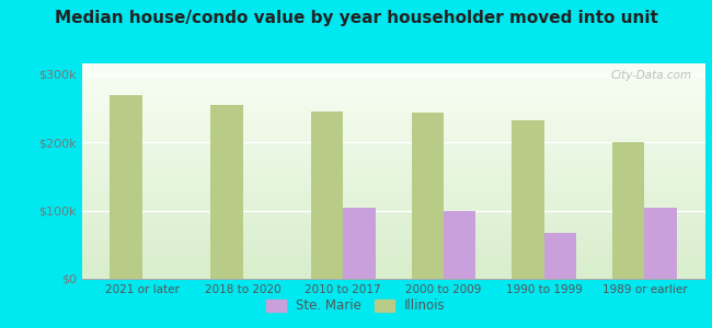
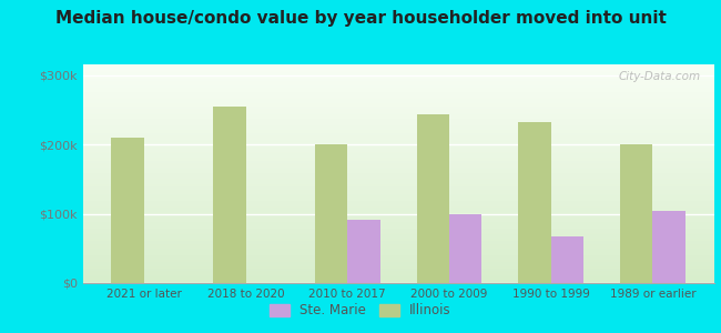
Illinois/2021 or later: $270k -> $210k
Illinois/2010 to 2017: $245k -> $200k
Ste. Marie/2010 to 2017: $105k -> $92k
